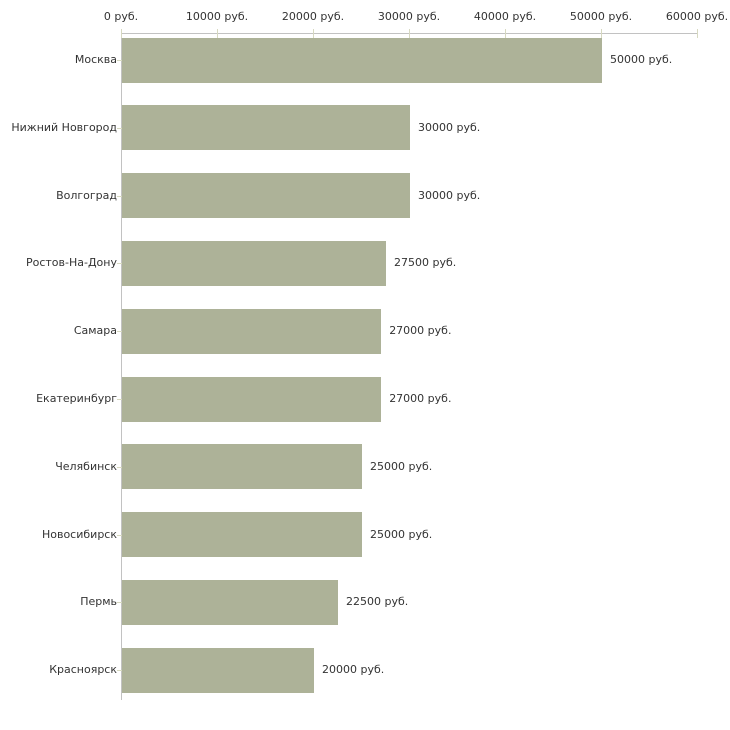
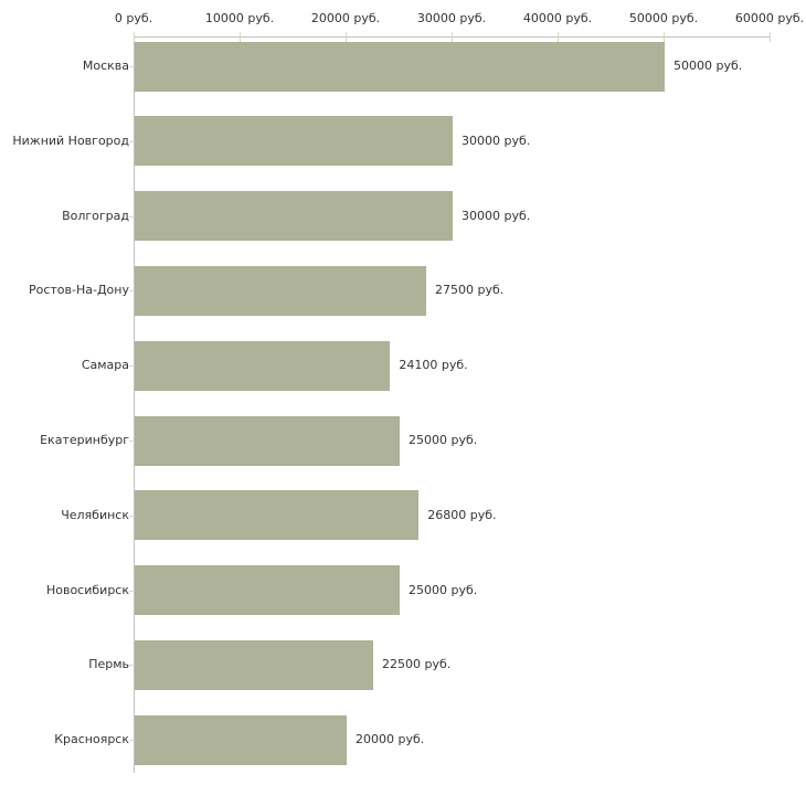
Самара: 27000 -> 24100
Екатеринбург: 27000 -> 25000
Челябинск: 25000 -> 26800
